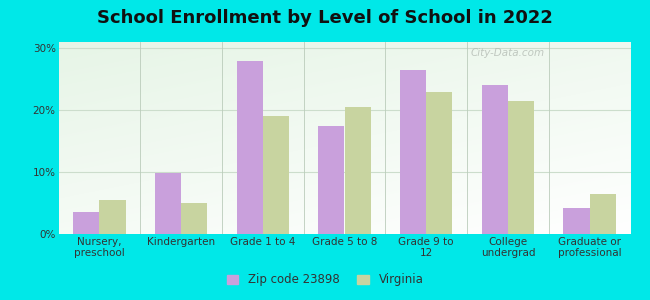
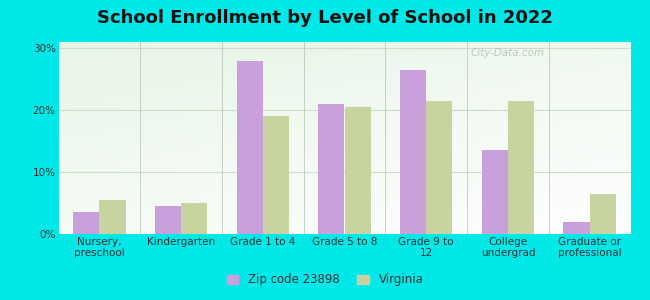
Zip code 23898/Kindergarten: 9.8% -> 4.5%
Zip code 23898/Grade 5 to 8: 17.4% -> 21.0%
Virginia/Grade 9 to 12: 23.0% -> 21.5%
Zip code 23898/College undergrad: 24.0% -> 13.5%
Zip code 23898/Graduate or professional: 4.2% -> 2.0%
